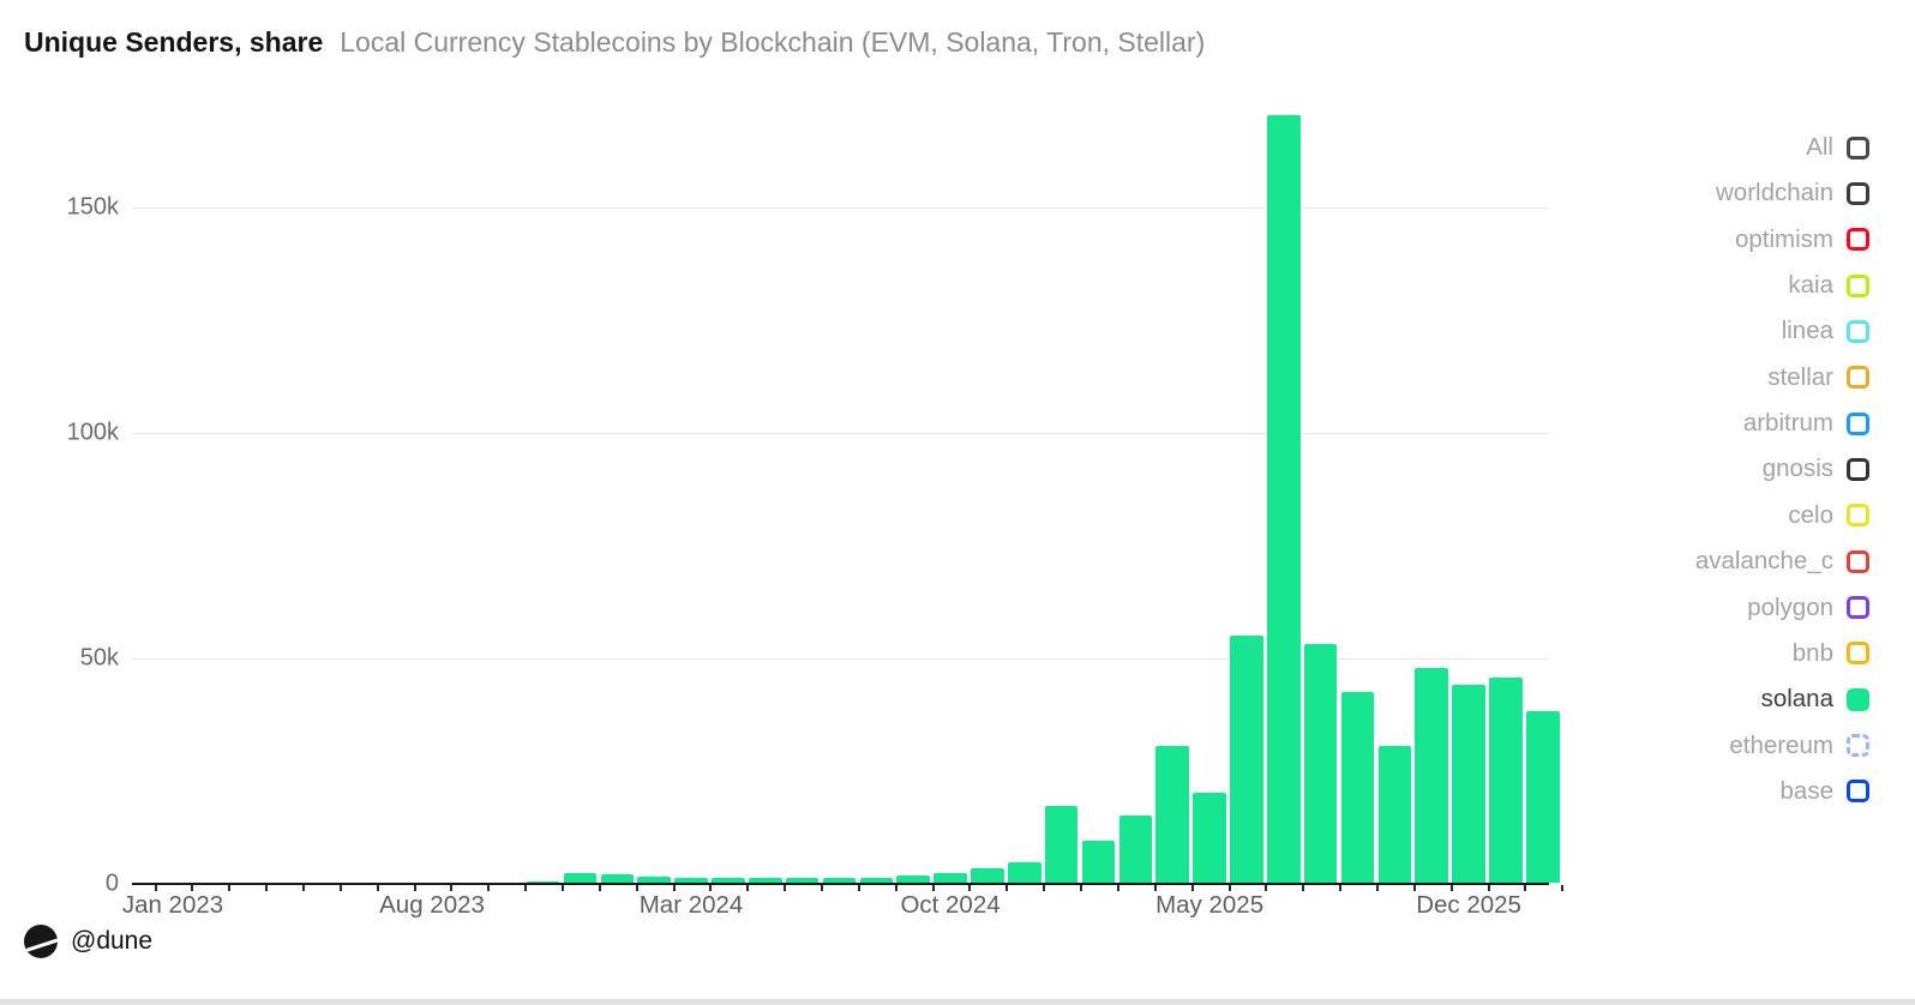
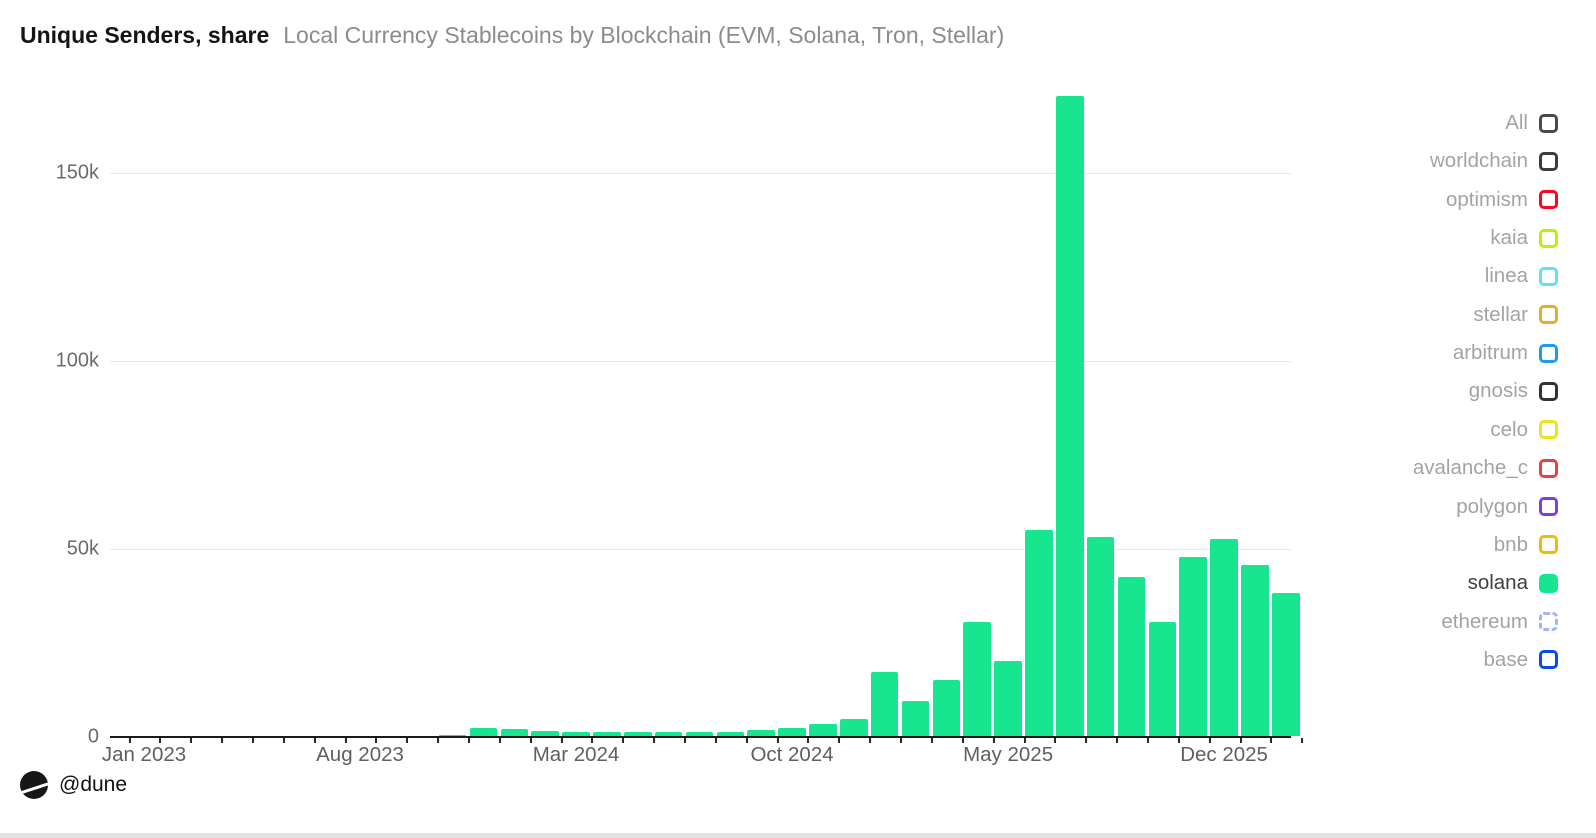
Dec 2025: 44k -> 52k
